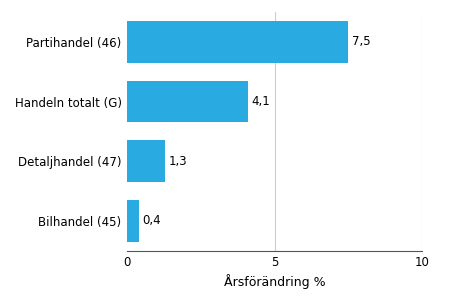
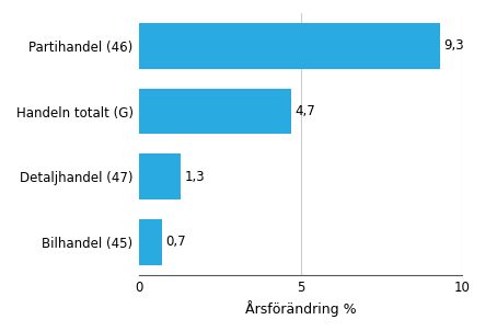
Partihandel (46): 7,5 -> 9,3
Handeln totalt (G): 4,1 -> 4,7
Bilhandel (45): 0,4 -> 0,7
